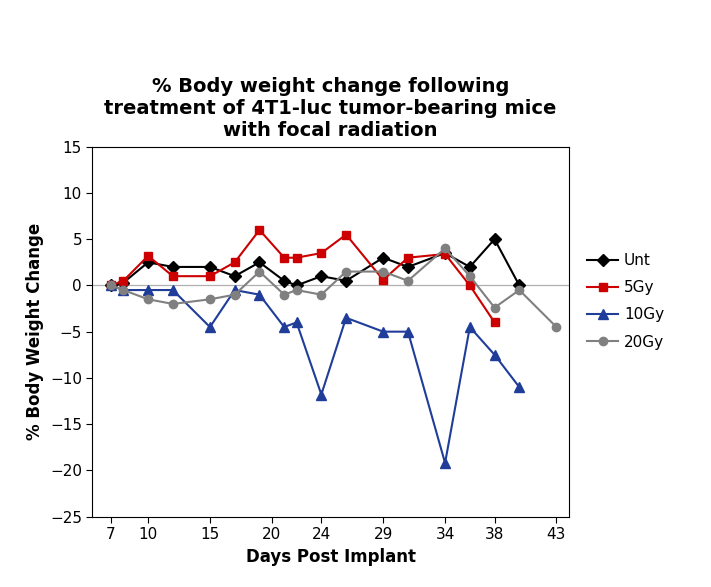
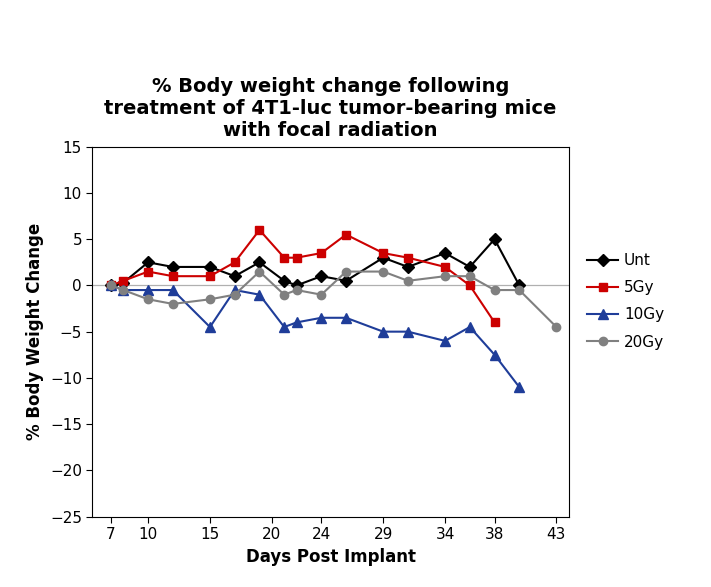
5Gy/10: 3.2 -> 1.5
10Gy/24: -11.8 -> -3.5
5Gy/29: 0.6 -> 3.5
5Gy/34: 3.4 -> 2.0
10Gy/34: -19.2 -> -6.0
20Gy/34: 4.0 -> 1.0
20Gy/38: -2.4 -> -0.5
